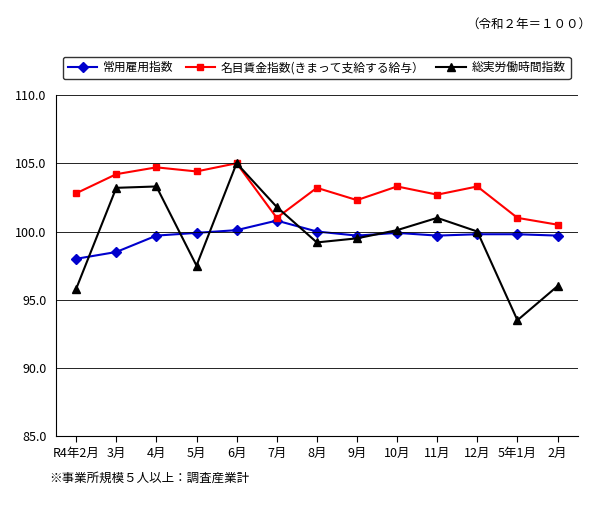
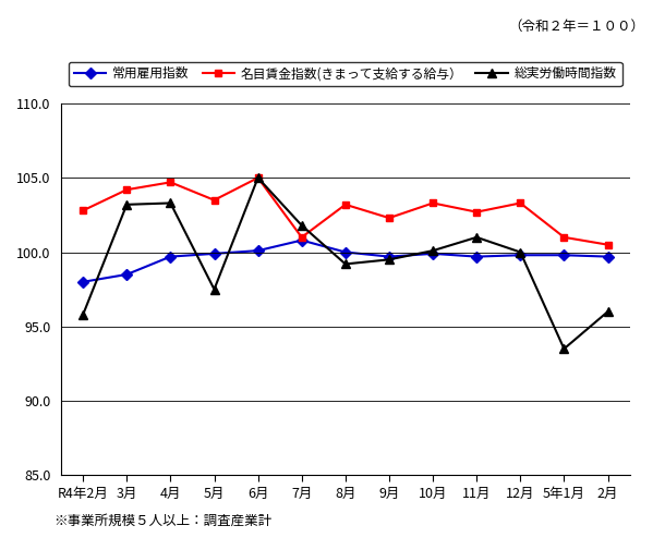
名目賃金指数(きまって支給する給与）/5月: 104.4 -> 103.5
